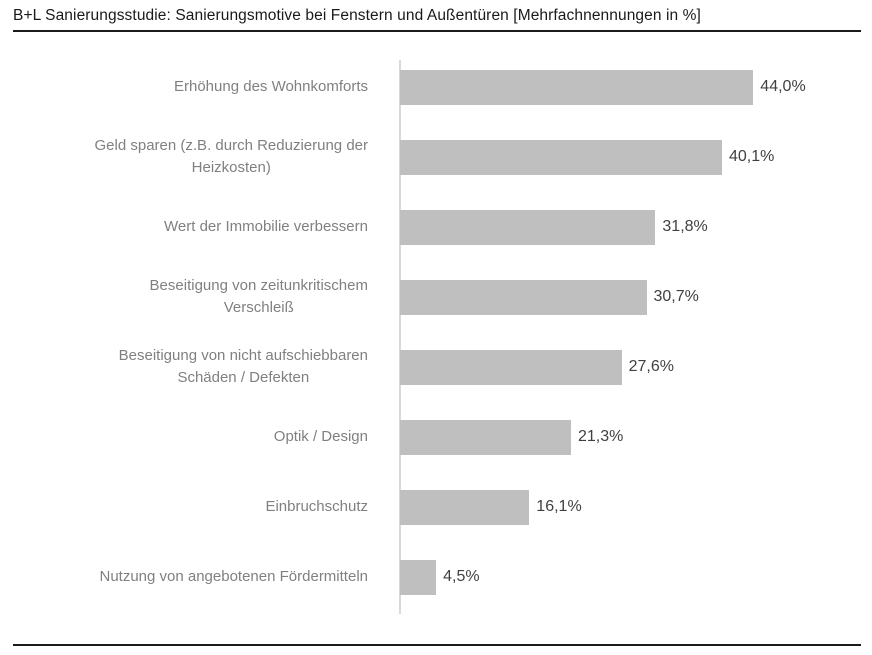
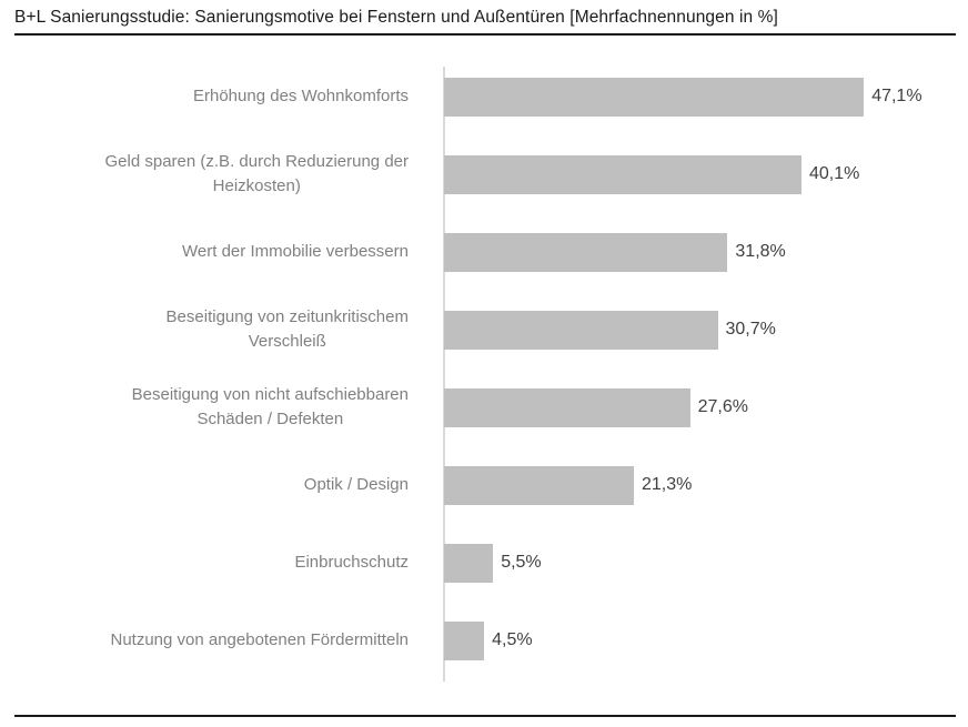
Erhöhung des Wohnkomforts: 44,0% -> 47,1%
Einbruchschutz: 16,1% -> 5,5%
